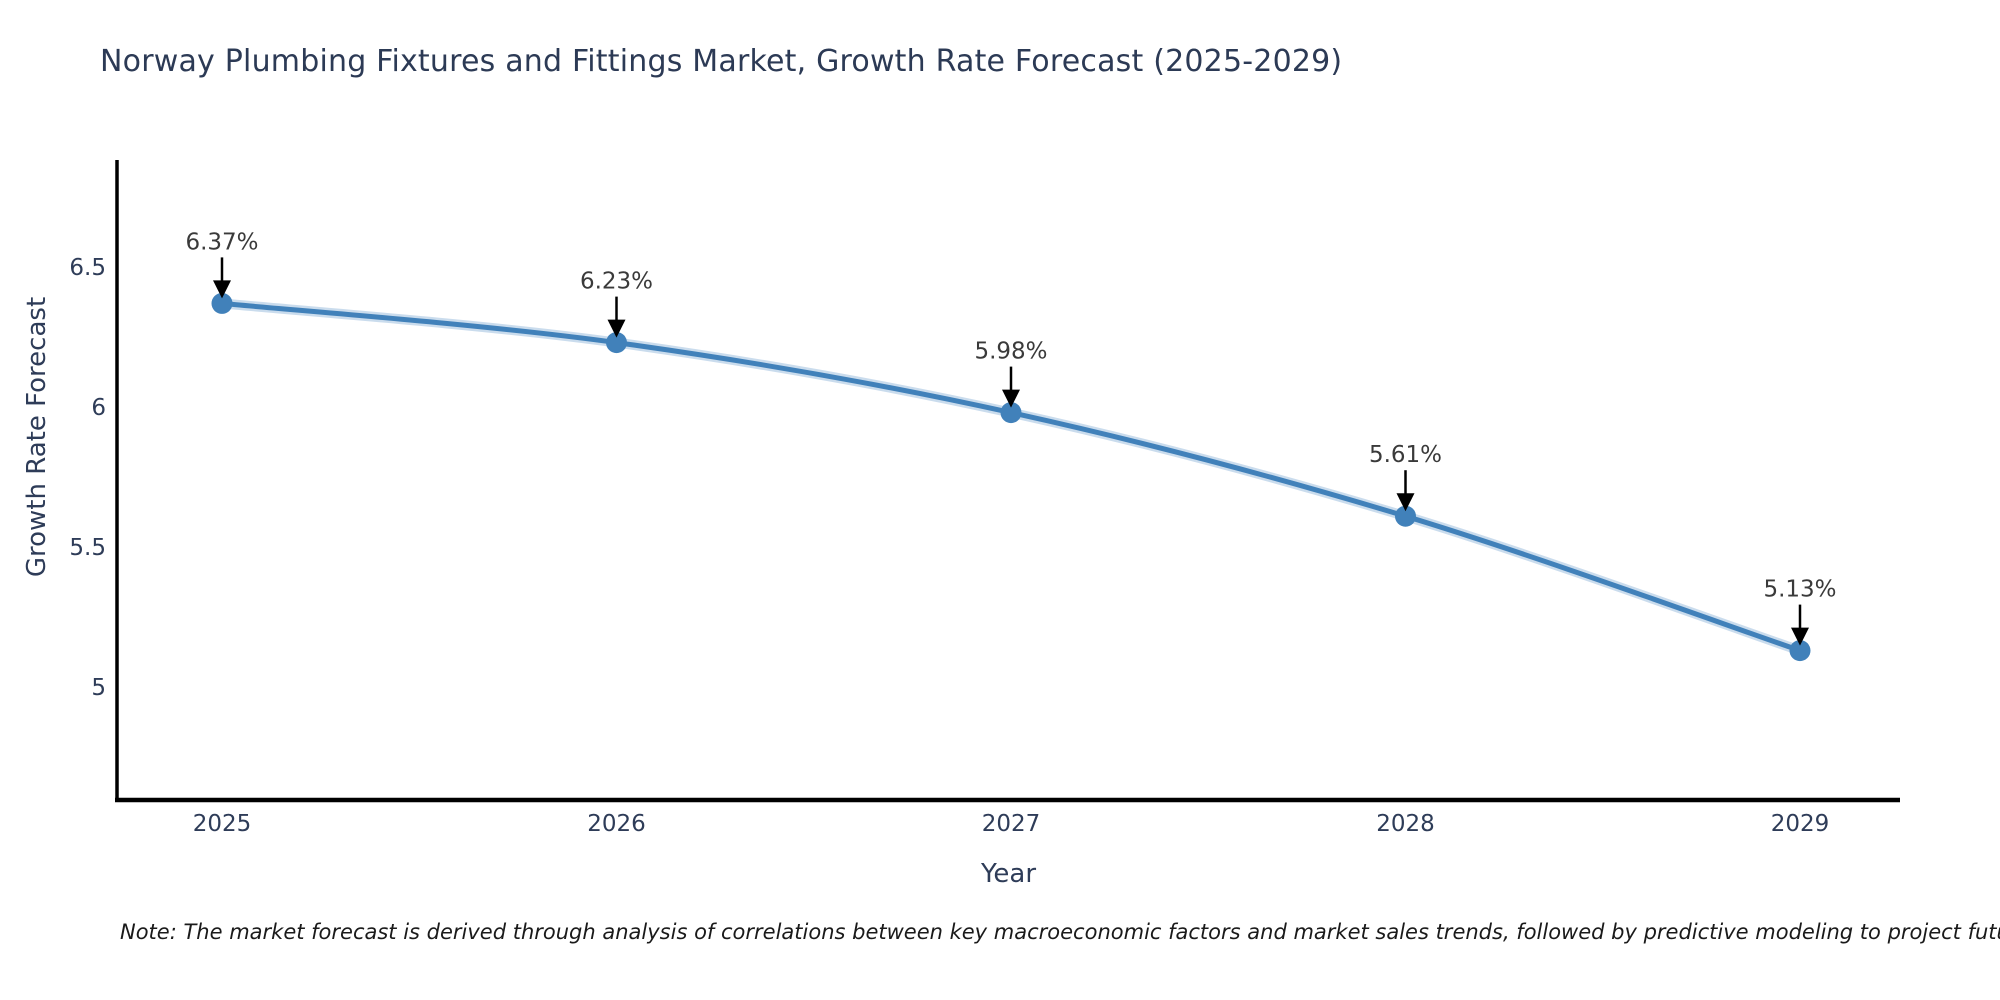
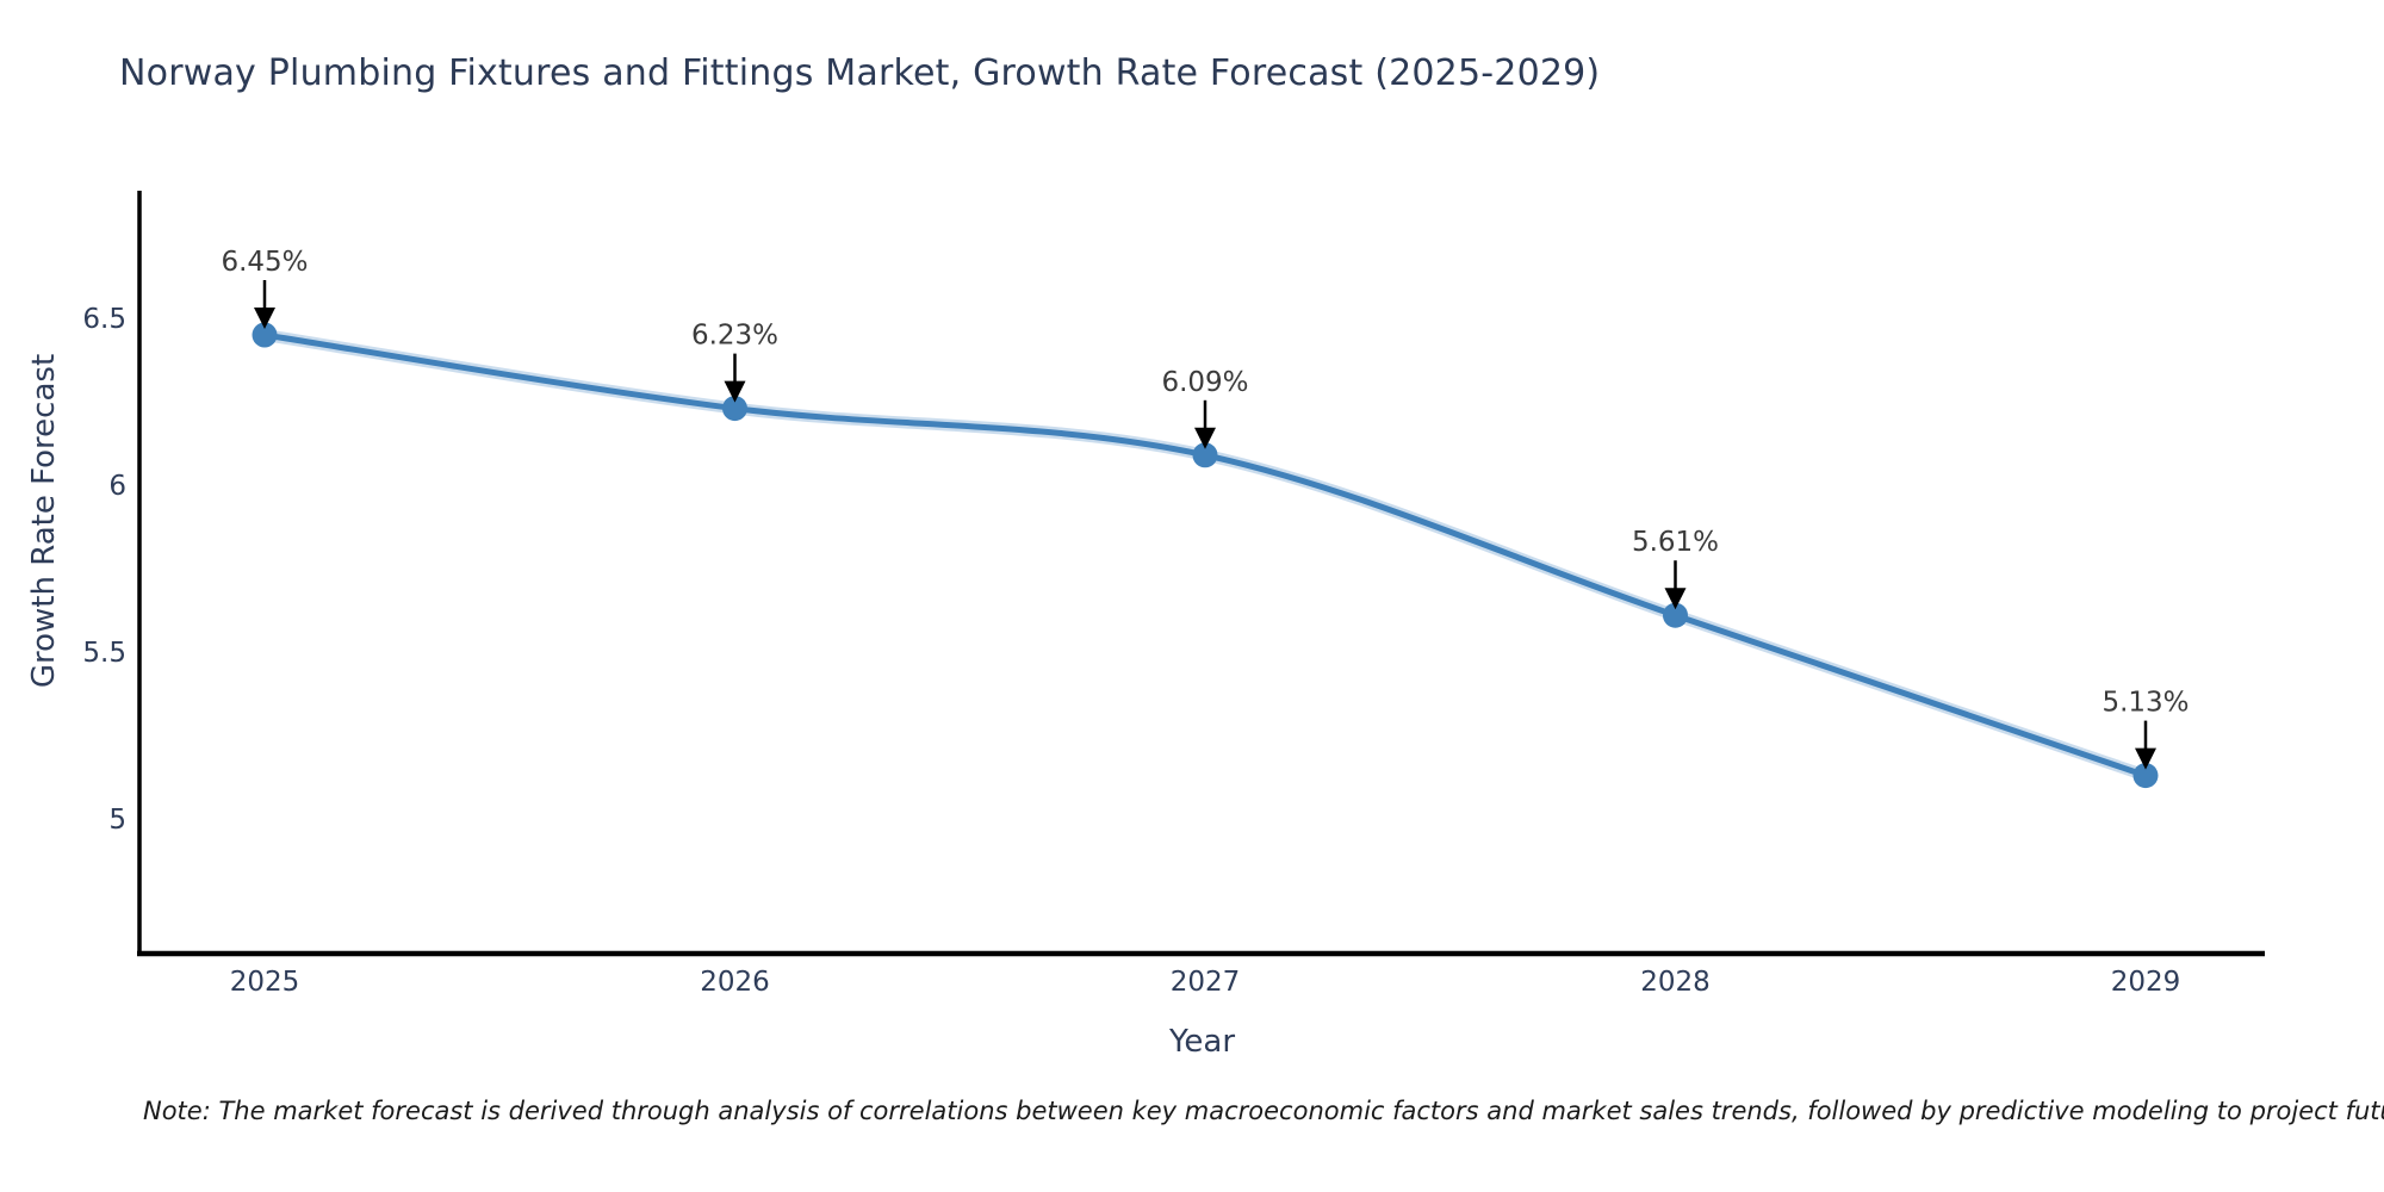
2025: 6.37% -> 6.45%
2027: 5.98% -> 6.09%
